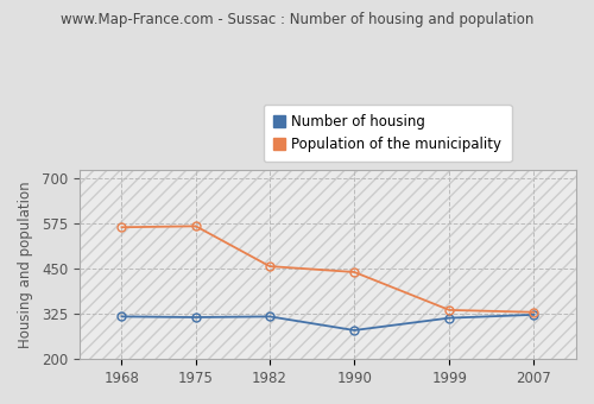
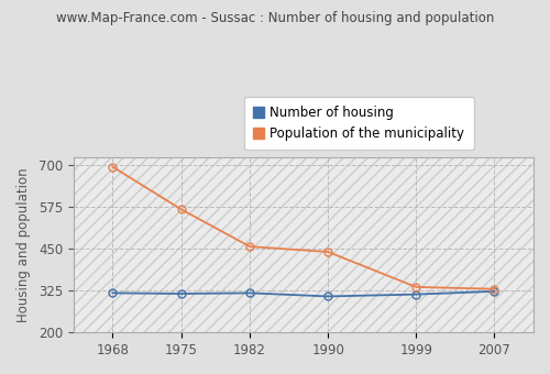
Population of the municipality/1968: 565 -> 695
Number of housing/1990: 280 -> 308
